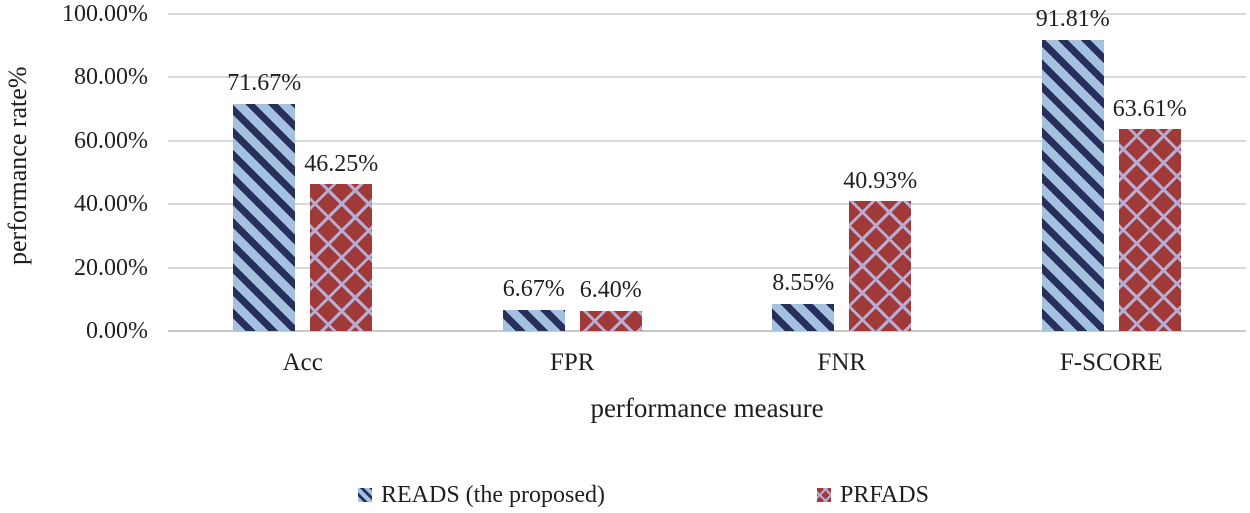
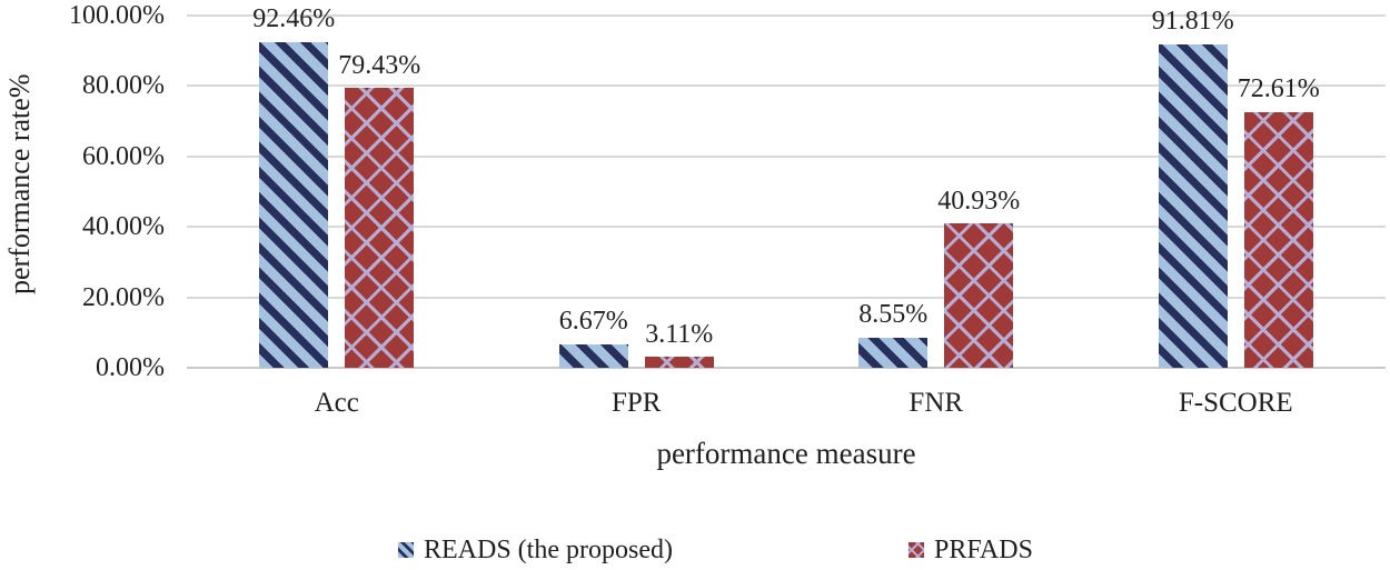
READS (the proposed)/Acc: 71.67% -> 92.46%
PRFADS/Acc: 46.25% -> 79.43%
PRFADS/FPR: 6.40% -> 3.11%
PRFADS/F-SCORE: 63.61% -> 72.61%
